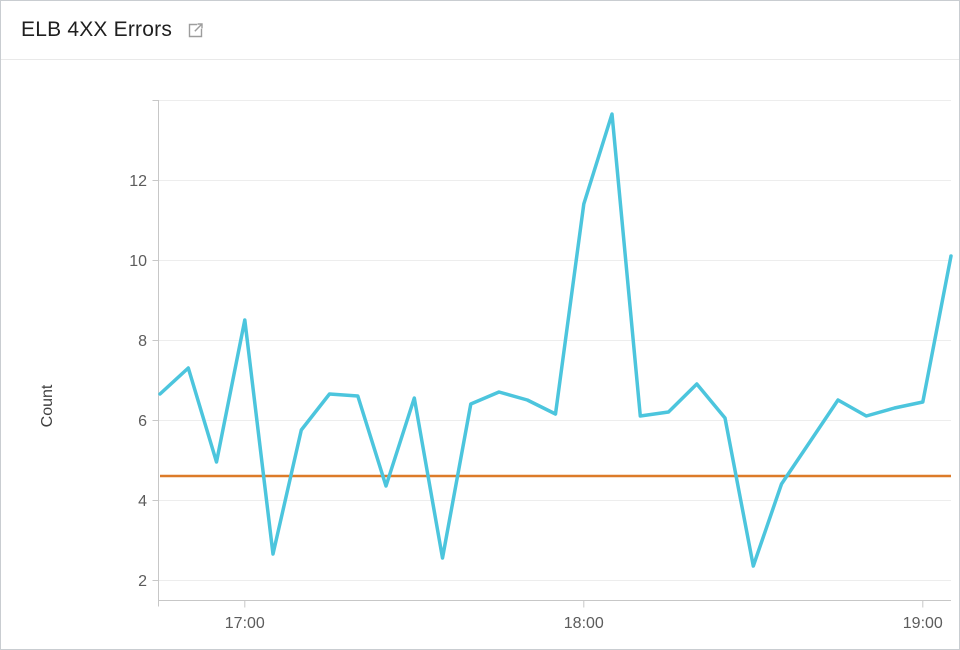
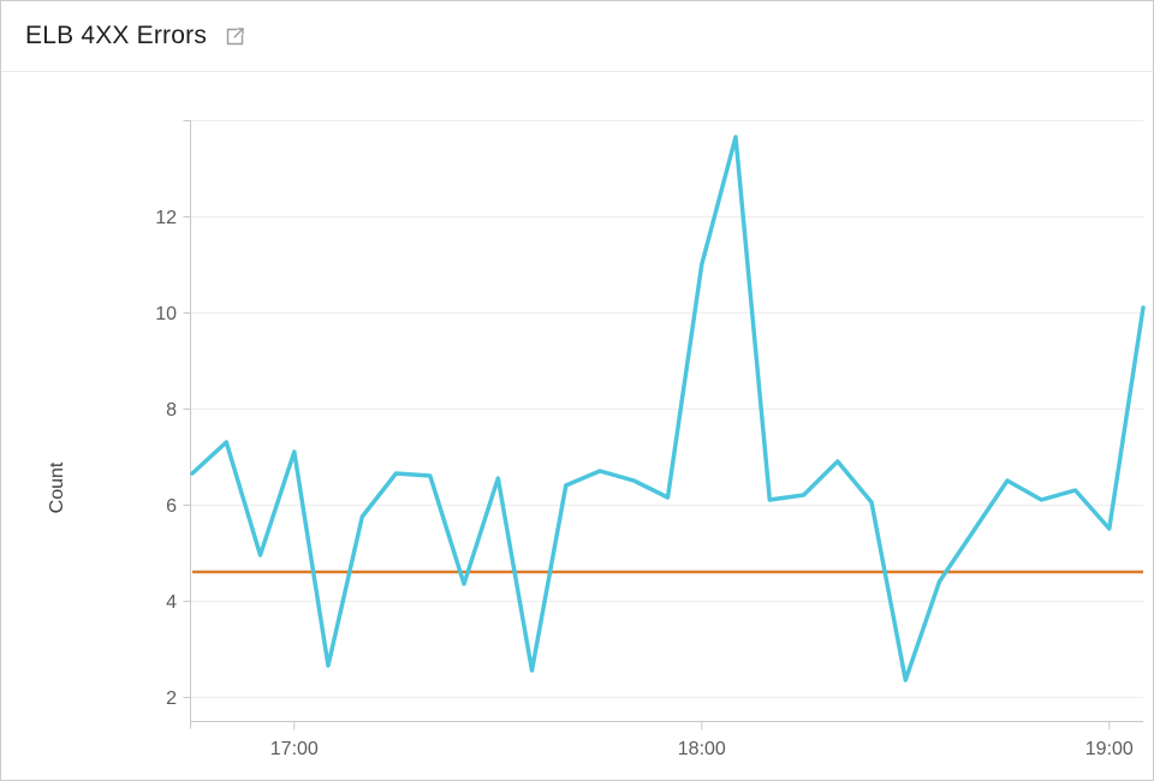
17:00: 8.5 -> 7.1
18:00: 11.4 -> 11.0
19:00: 6.5 -> 5.5
